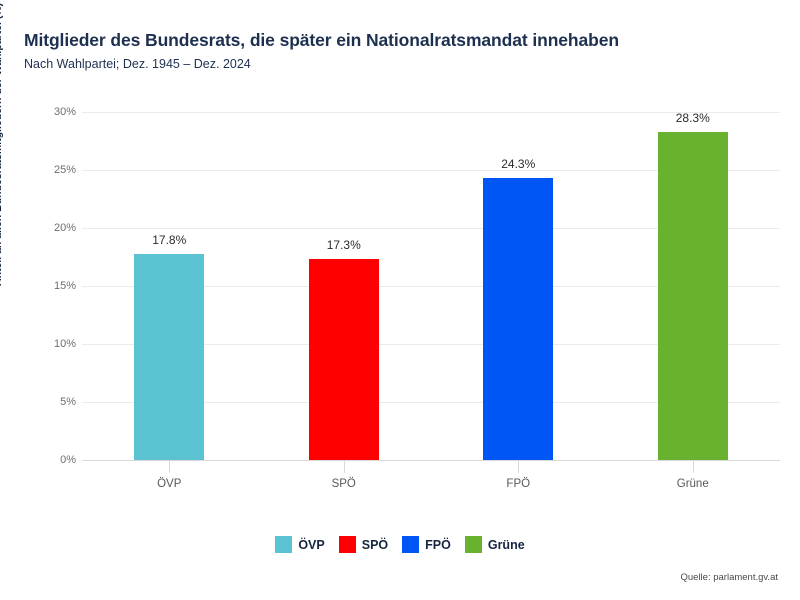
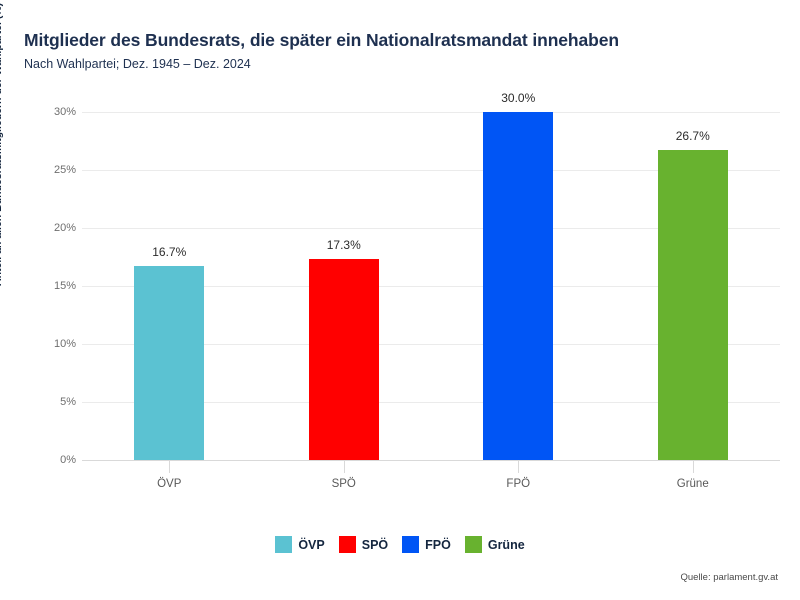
ÖVP: 17.8% -> 16.7%
FPÖ: 24.3% -> 30.0%
Grüne: 28.3% -> 26.7%
